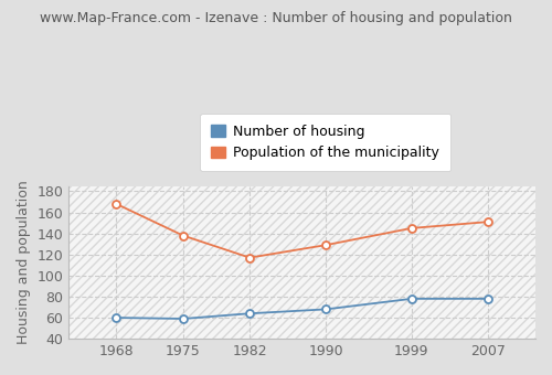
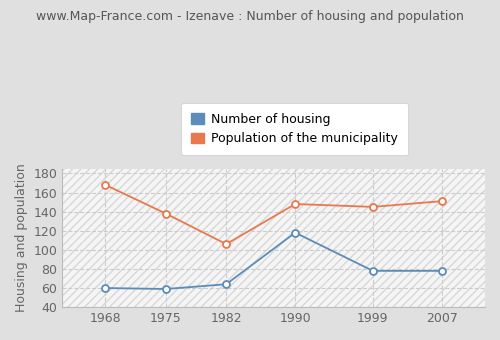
Population of the municipality/1982: 117 -> 106
Number of housing/1990: 68 -> 118
Population of the municipality/1990: 129 -> 148
